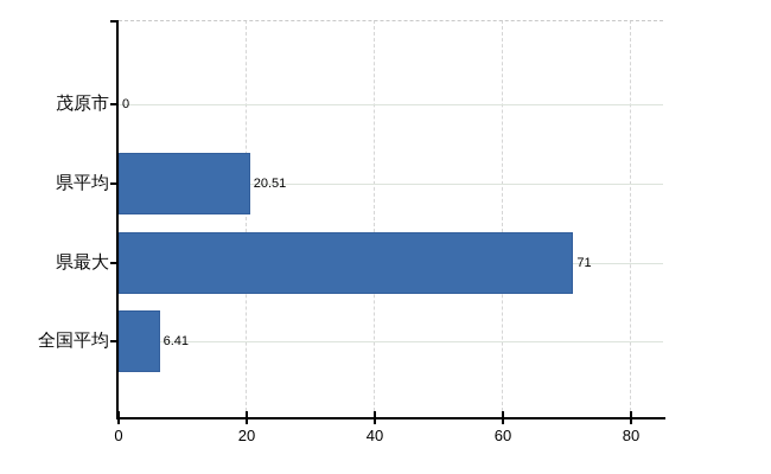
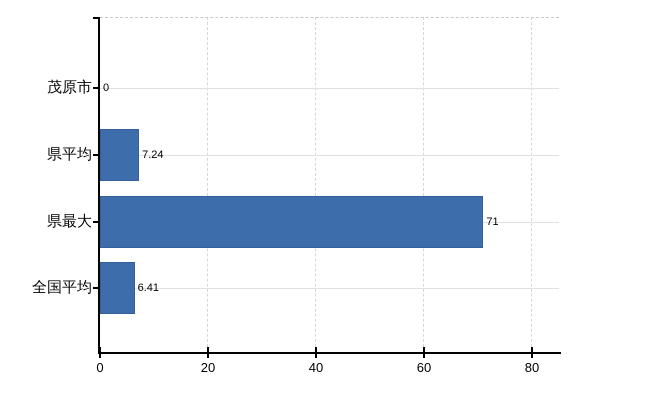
県平均: 20.51 -> 7.24
